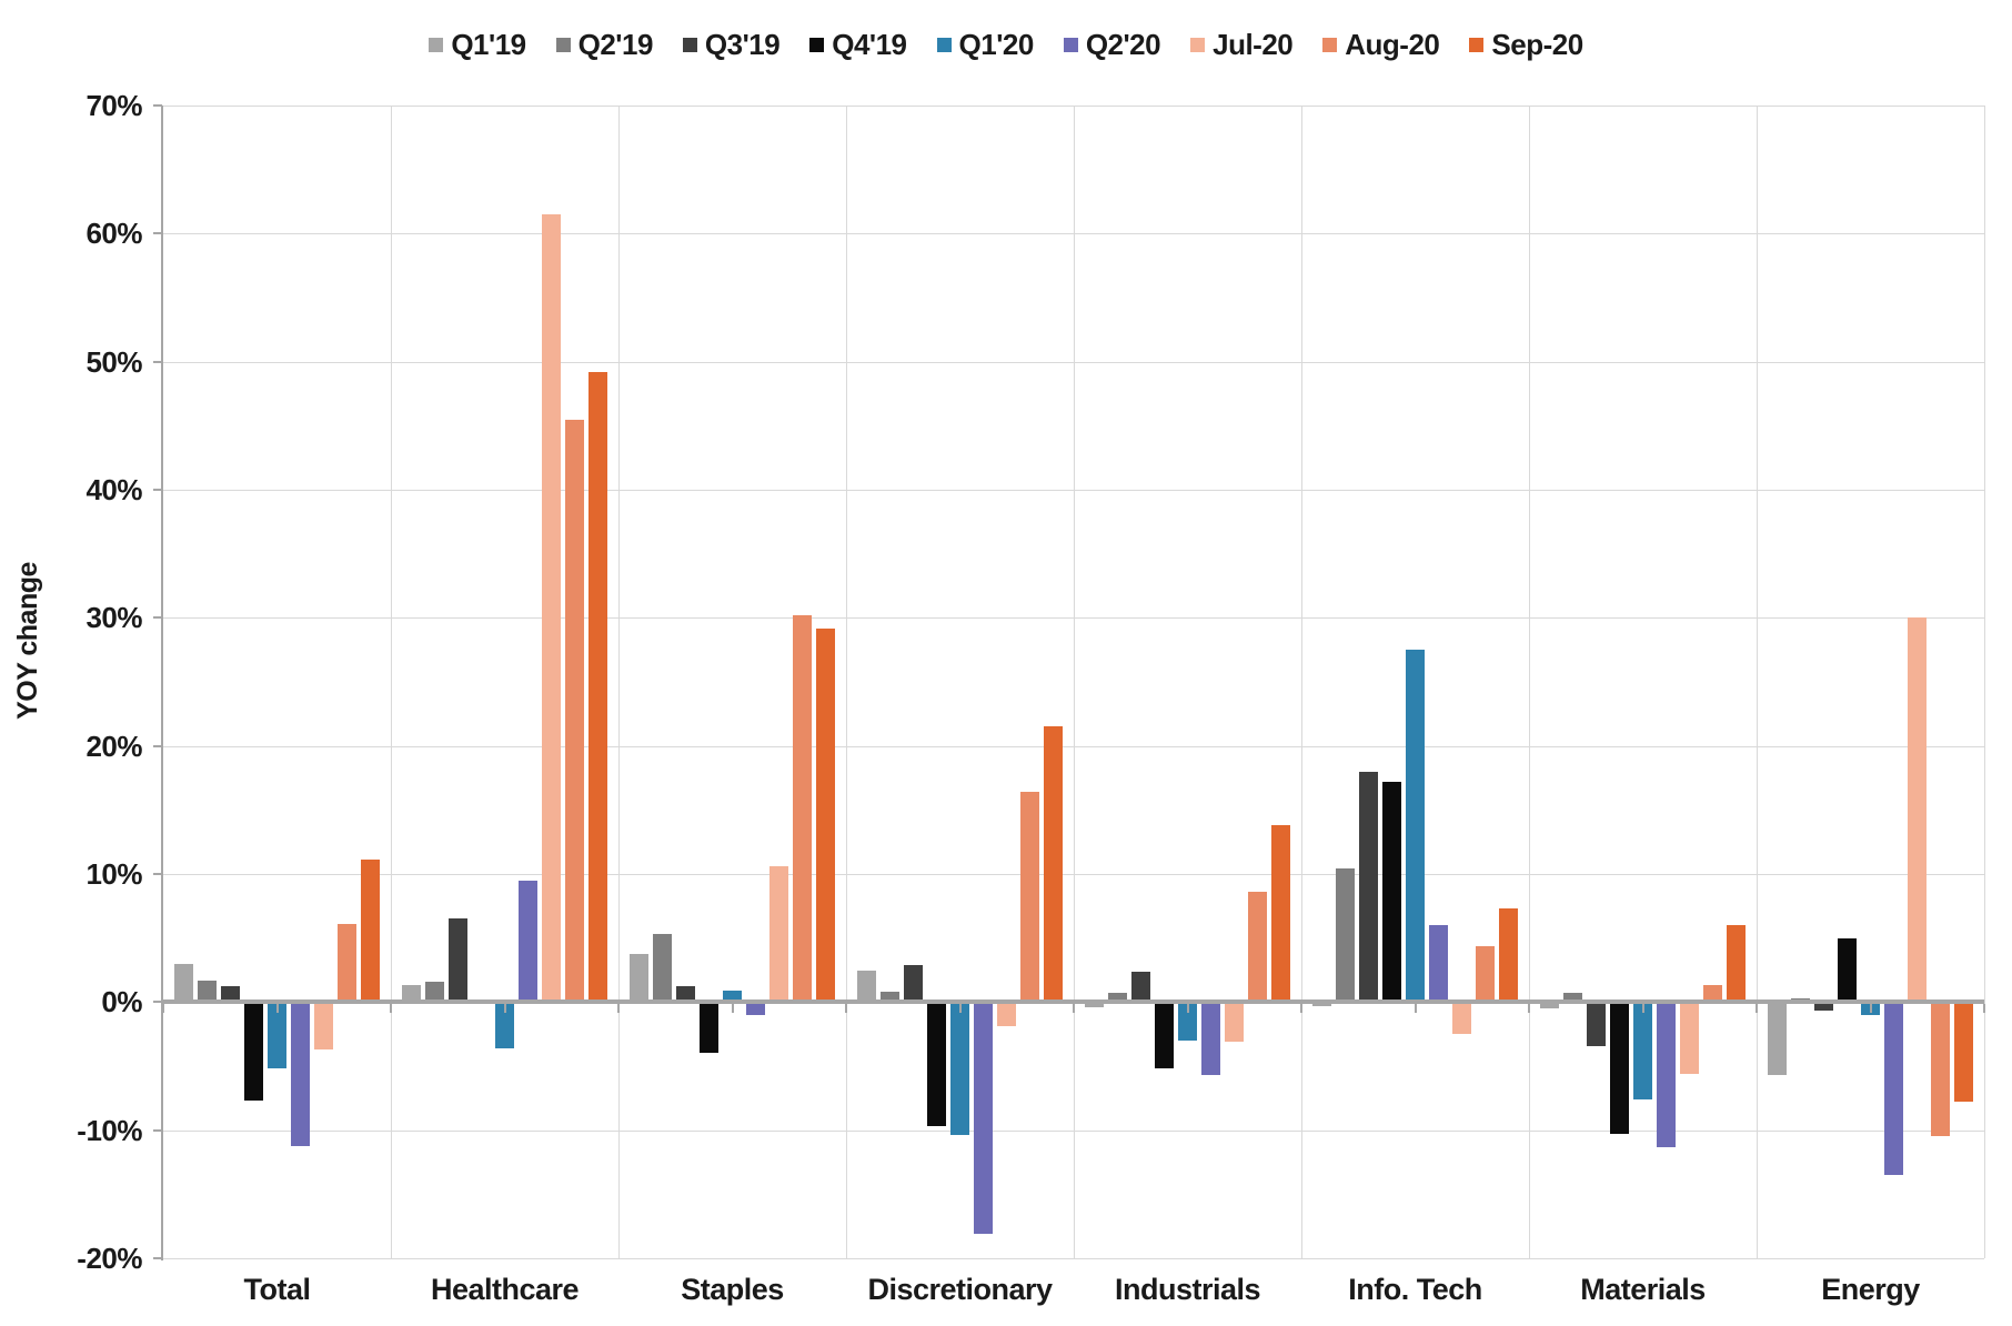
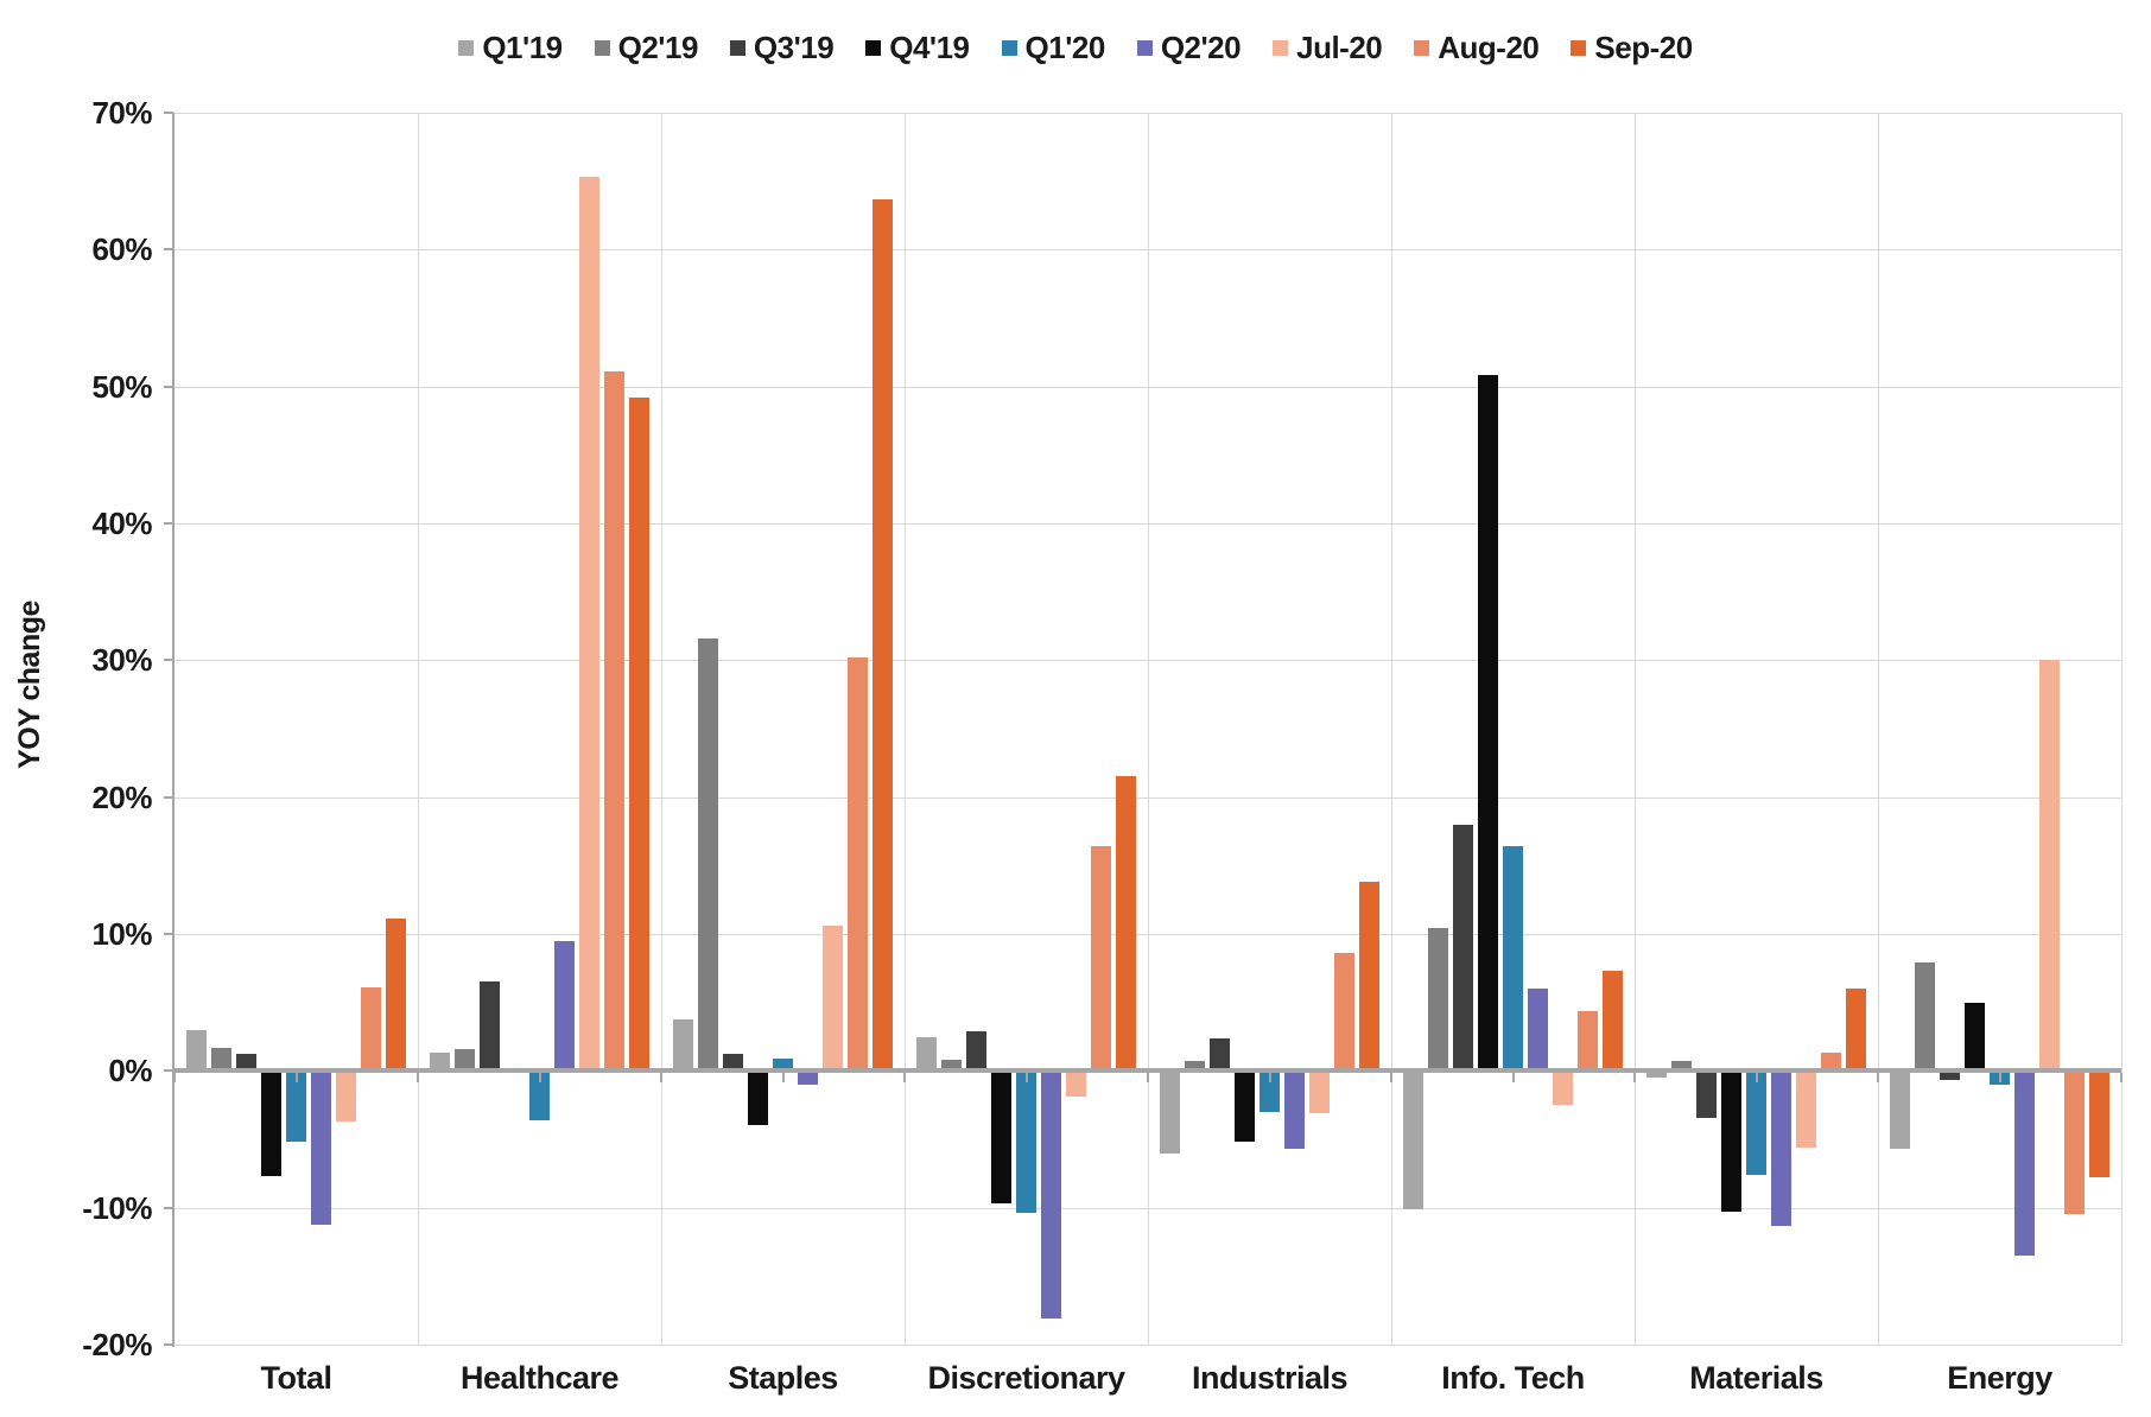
Jul-20/Healthcare: 61.5% -> 65.3%
Aug-20/Healthcare: 45.5% -> 51.1%
Q2'19/Staples: 5.3% -> 31.6%
Sep-20/Staples: 29.2% -> 63.7%
Q1'19/Industrials: -0.4% -> -6.0%
Q1'19/Info. Tech: -0.3% -> -10.1%
Q4'19/Info. Tech: 17.2% -> 50.8%
Q1'20/Info. Tech: 27.5% -> 16.4%
Q2'19/Energy: 0.3% -> 7.9%
